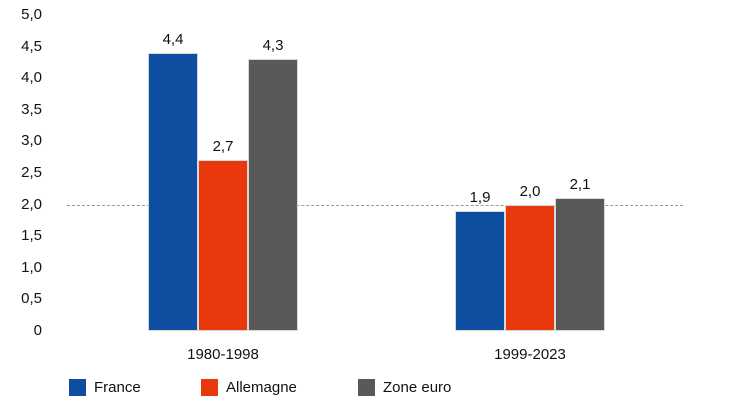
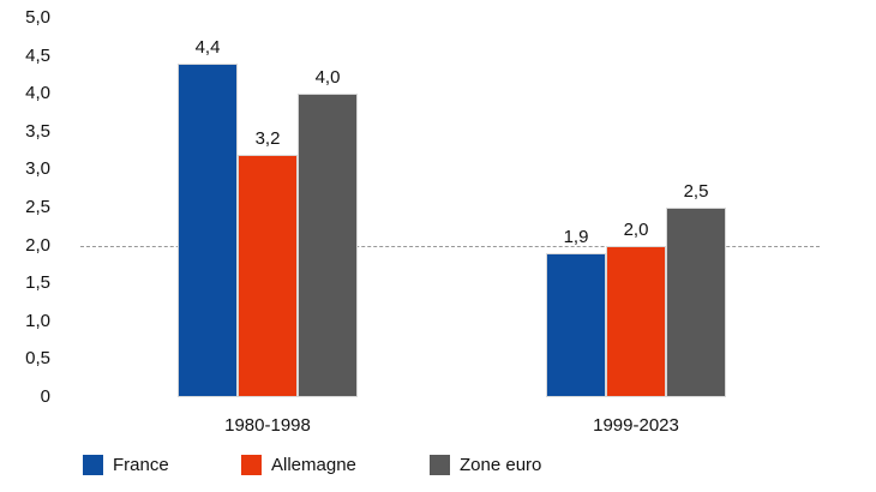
Allemagne/1980-1998: 2,7 -> 3,2
Zone euro/1980-1998: 4,3 -> 4,0
Zone euro/1999-2023: 2,1 -> 2,5
